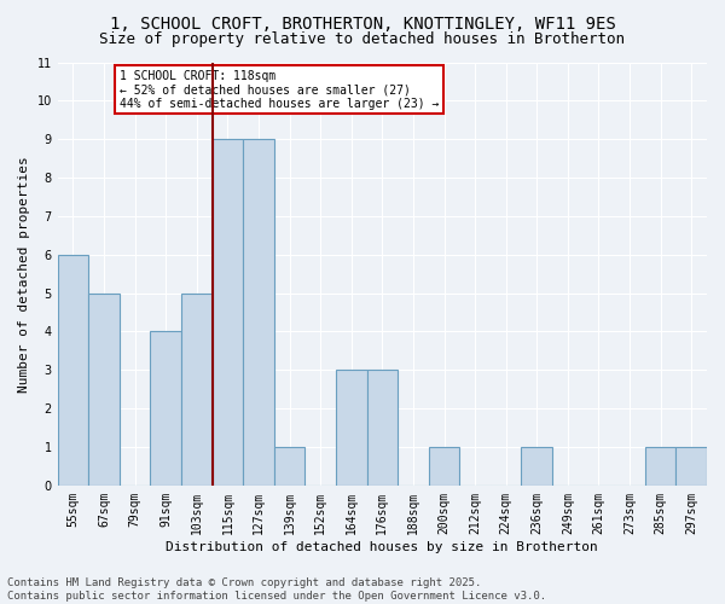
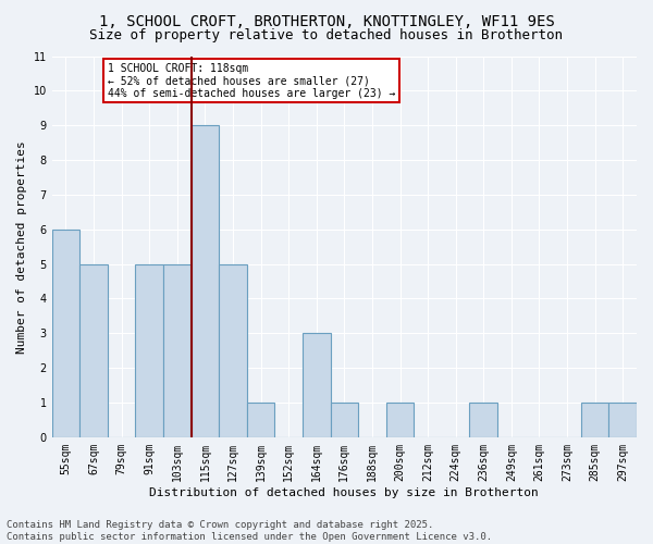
91sqm: 4 -> 5
127sqm: 9 -> 5
176sqm: 3 -> 1
